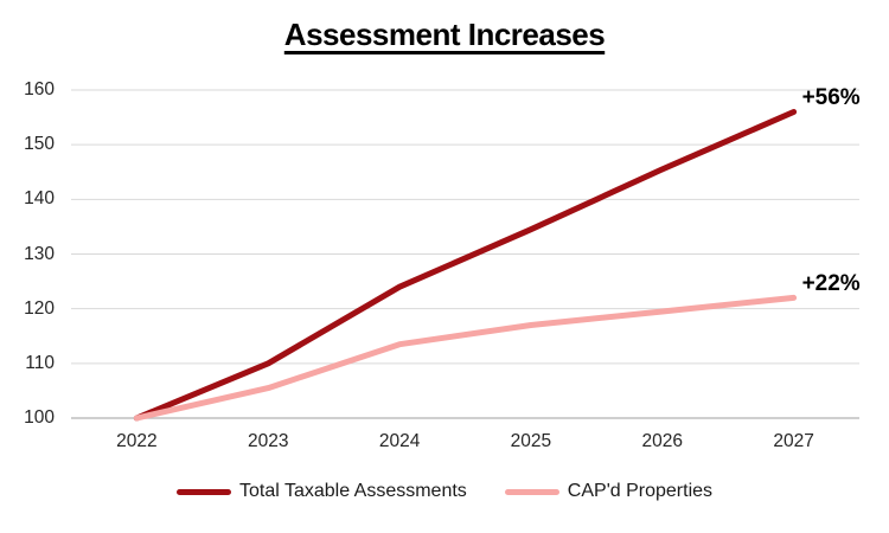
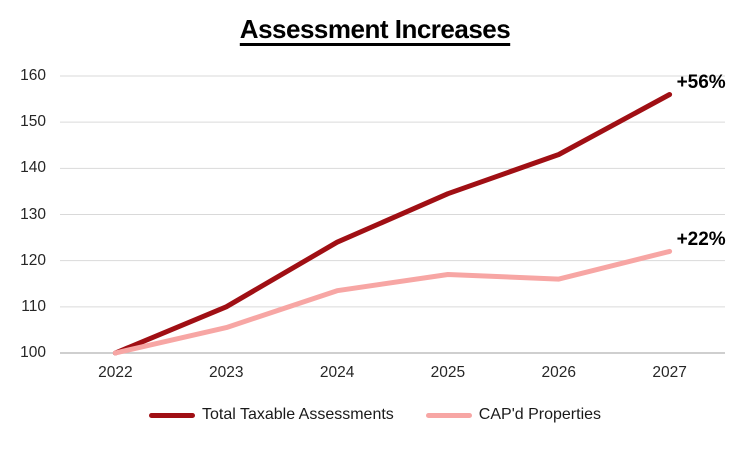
Total Taxable Assessments/2026: 146 -> 143
CAP'd Properties/2026: 120 -> 116
